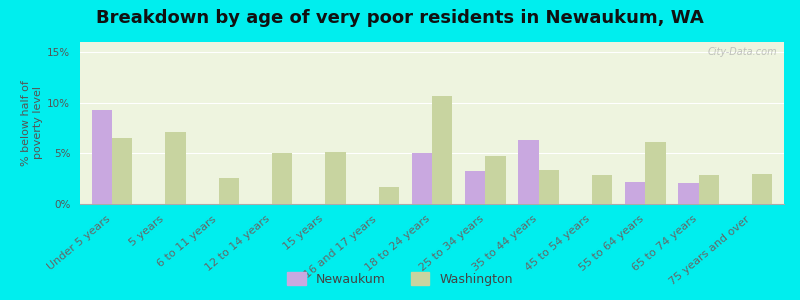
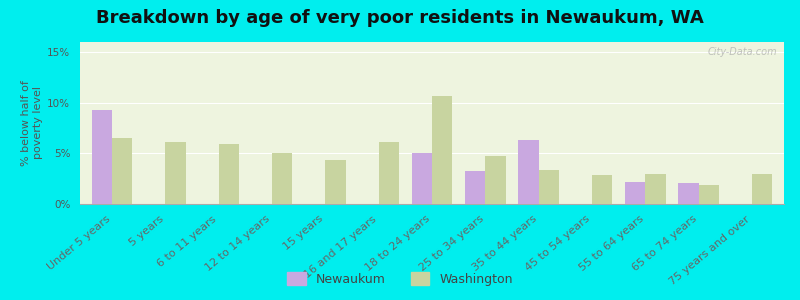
Washington/5 years: 7.1% -> 6.1%
Washington/6 to 11 years: 2.6% -> 5.9%
Washington/15 years: 5.1% -> 4.3%
Washington/16 and 17 years: 1.7% -> 6.1%
Washington/55 to 64 years: 6.1% -> 3.0%
Washington/65 to 74 years: 2.9% -> 1.9%
